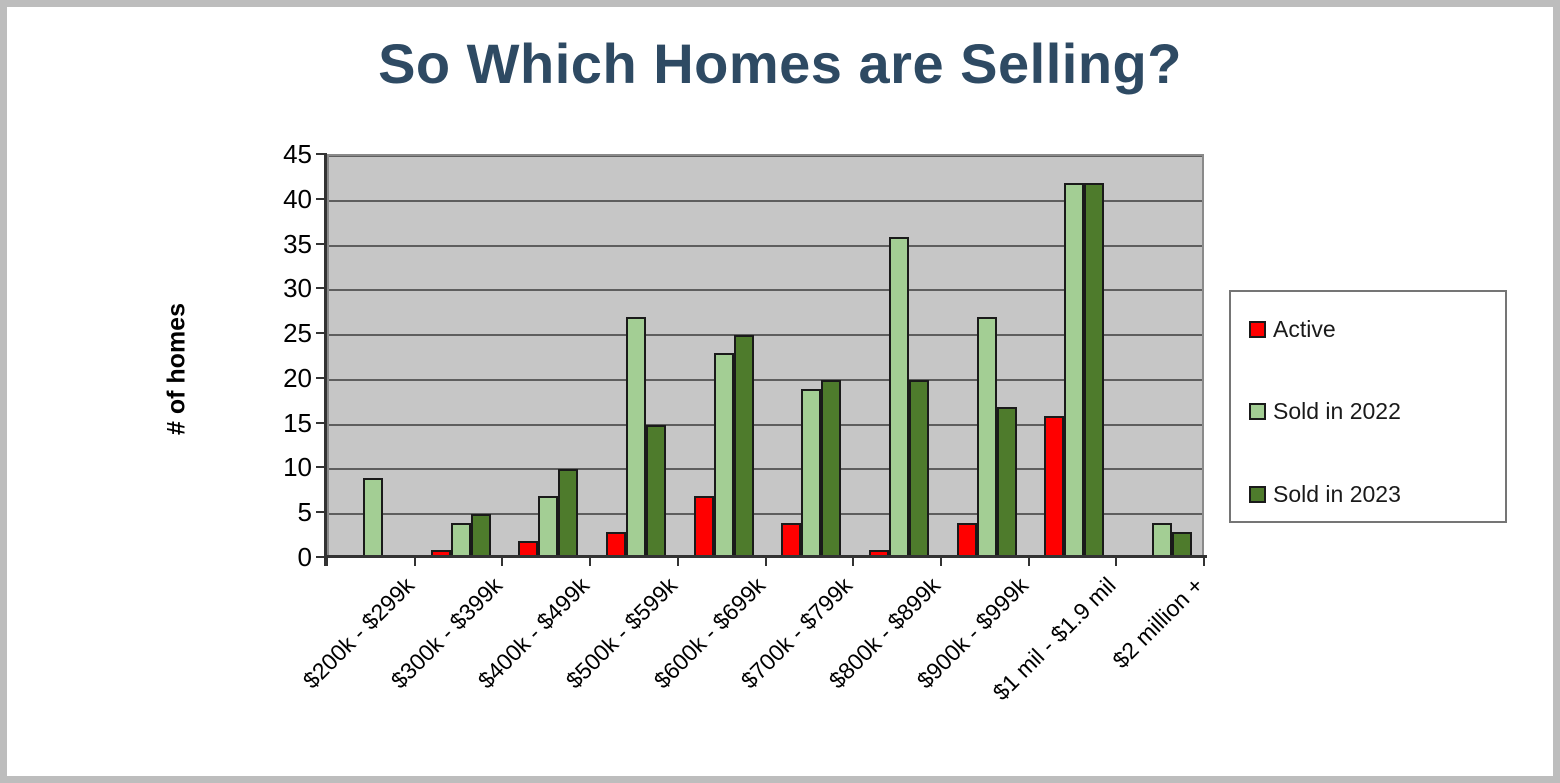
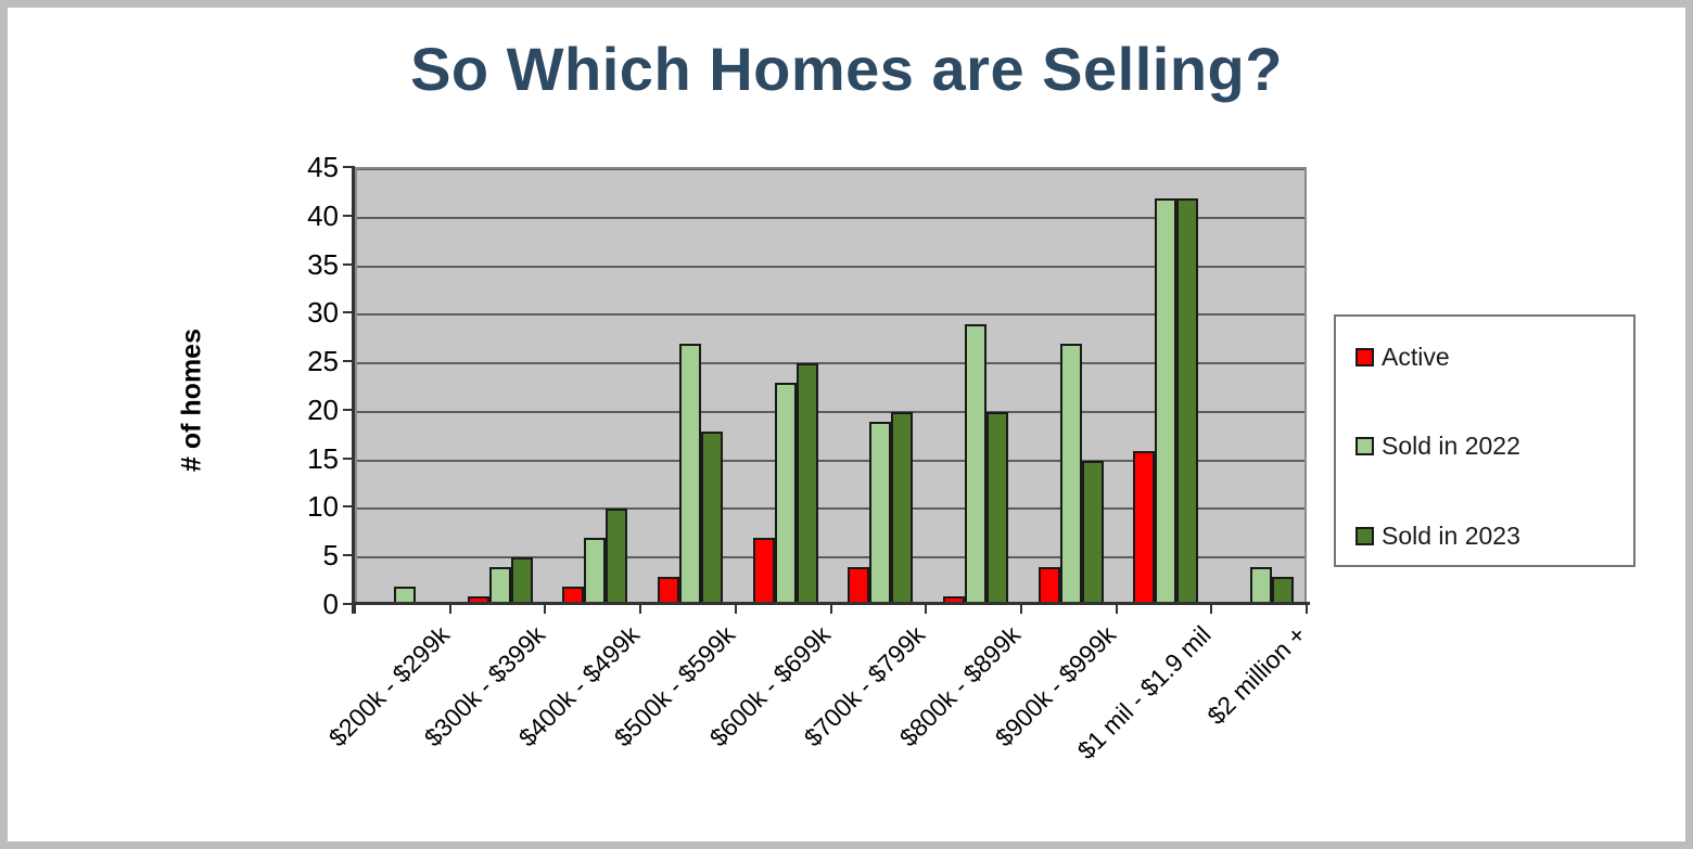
Sold in 2022/$200k - $299k: 9 -> 2
Sold in 2023/$500k - $599k: 15 -> 18
Sold in 2022/$800k - $899k: 36 -> 29
Sold in 2023/$900k - $999k: 17 -> 15
